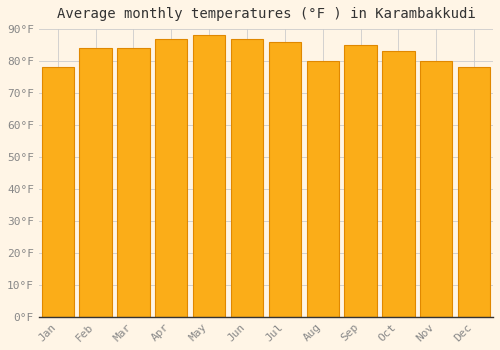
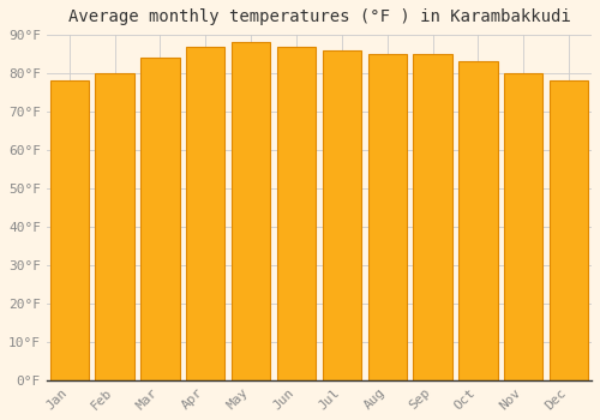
Feb: 84°F -> 80°F
Aug: 80°F -> 85°F
